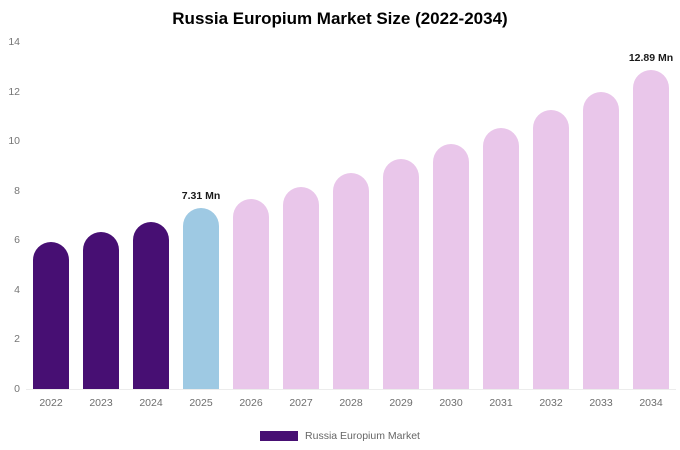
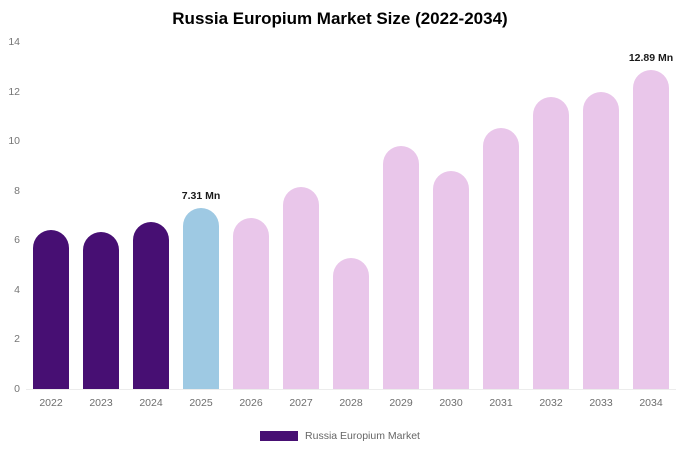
2022: 6.0 -> 6.4
2026: 7.7 -> 6.9
2028: 8.7 -> 5.3
2029: 9.3 -> 9.8
2030: 9.9 -> 8.8
2032: 11.2 -> 11.8
